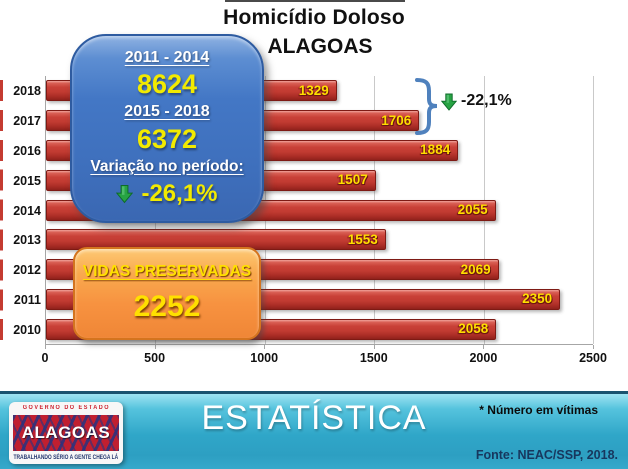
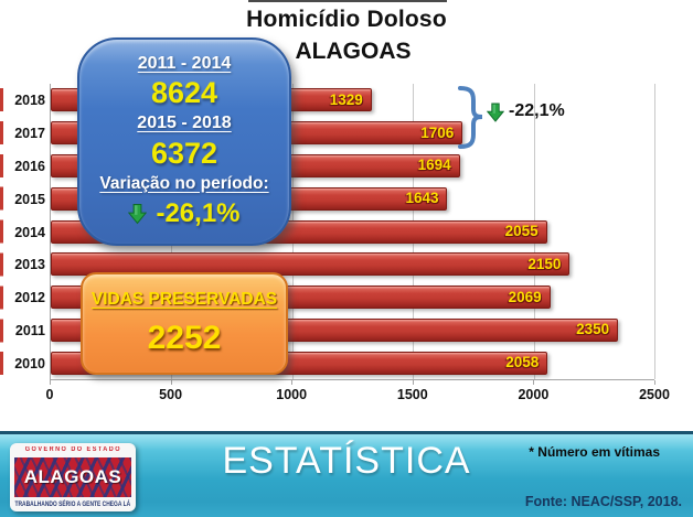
2016: 1884 -> 1694
2015: 1507 -> 1643
2013: 1553 -> 2150
